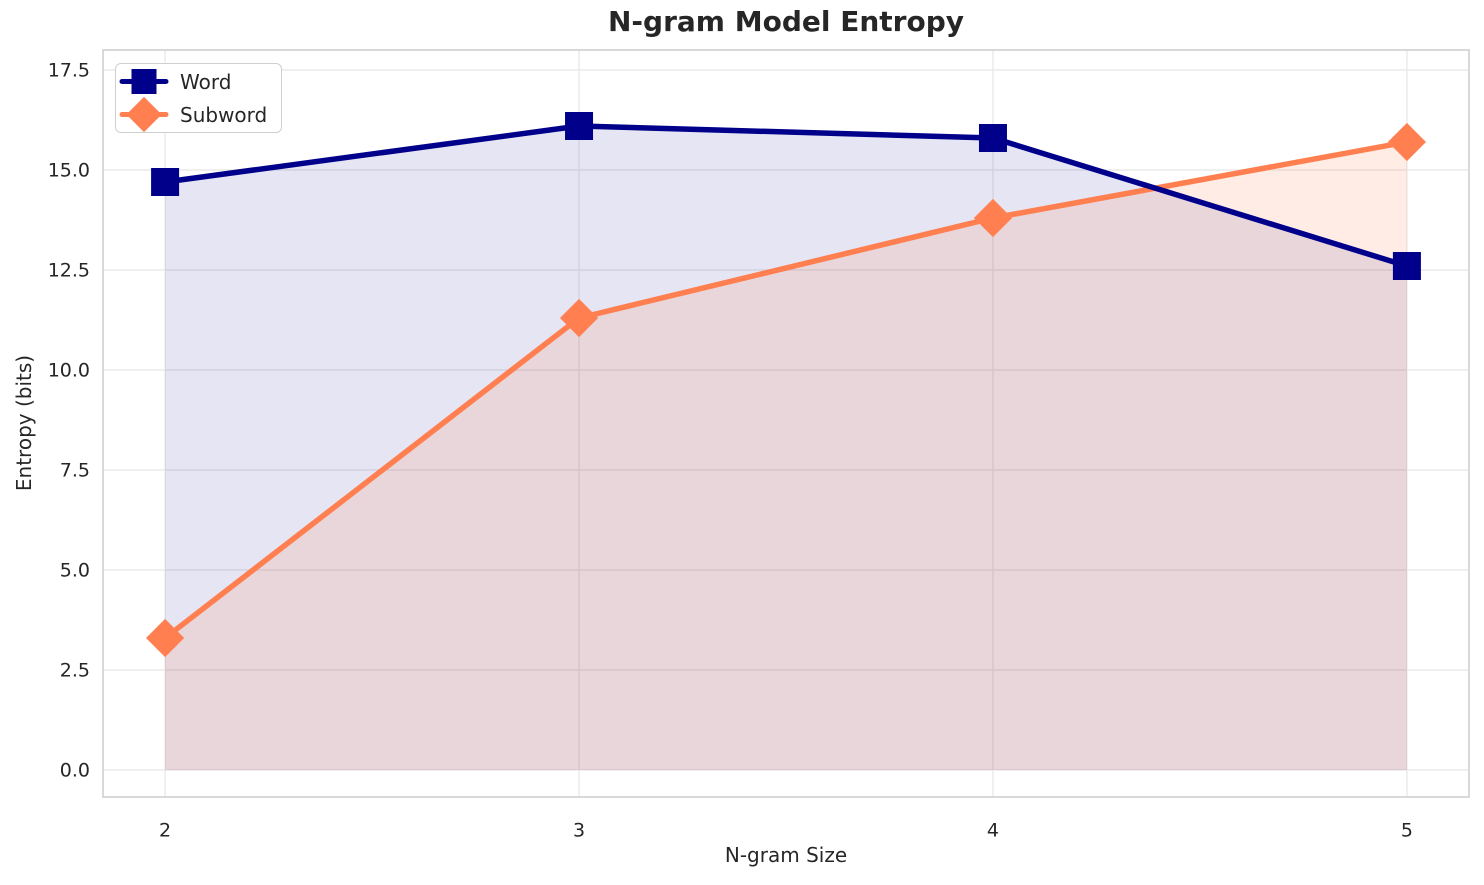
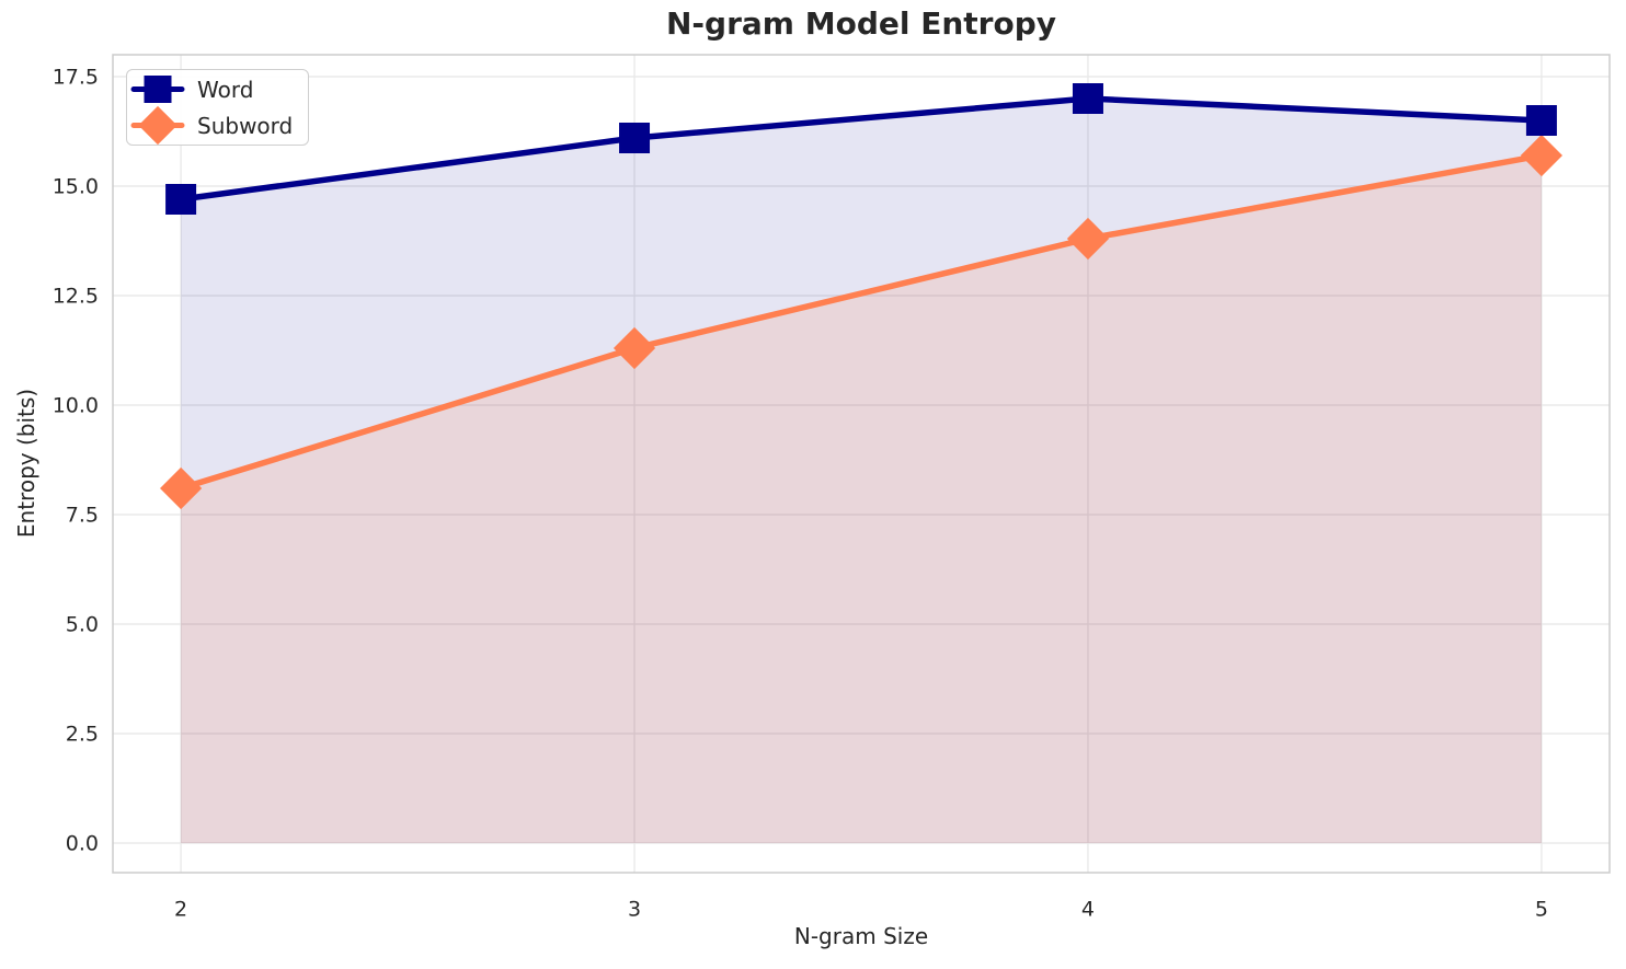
Subword/2: 3.3 -> 8.1
Word/4: 15.8 -> 17.0
Word/5: 12.6 -> 16.5
